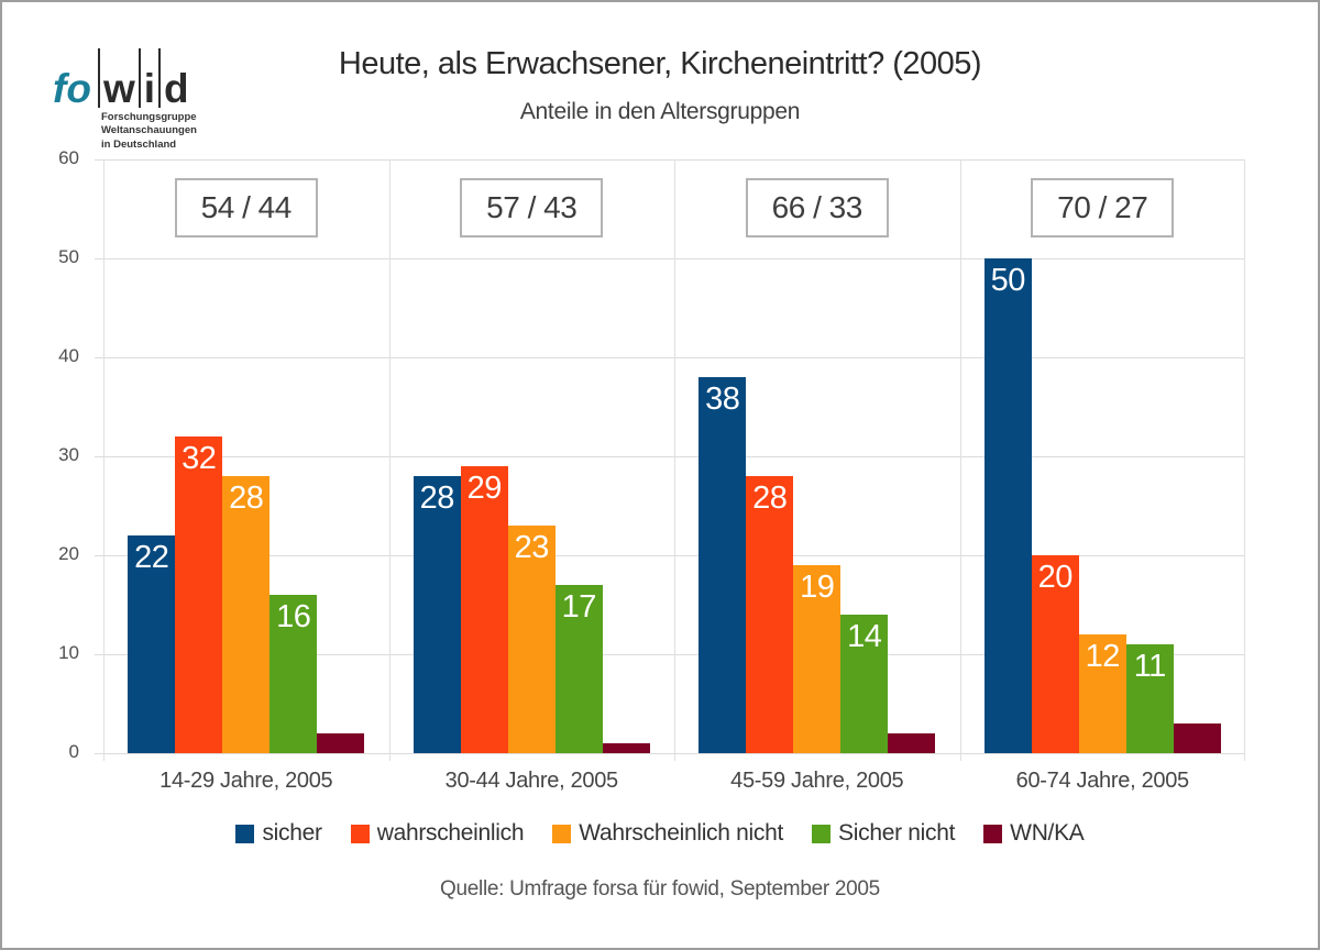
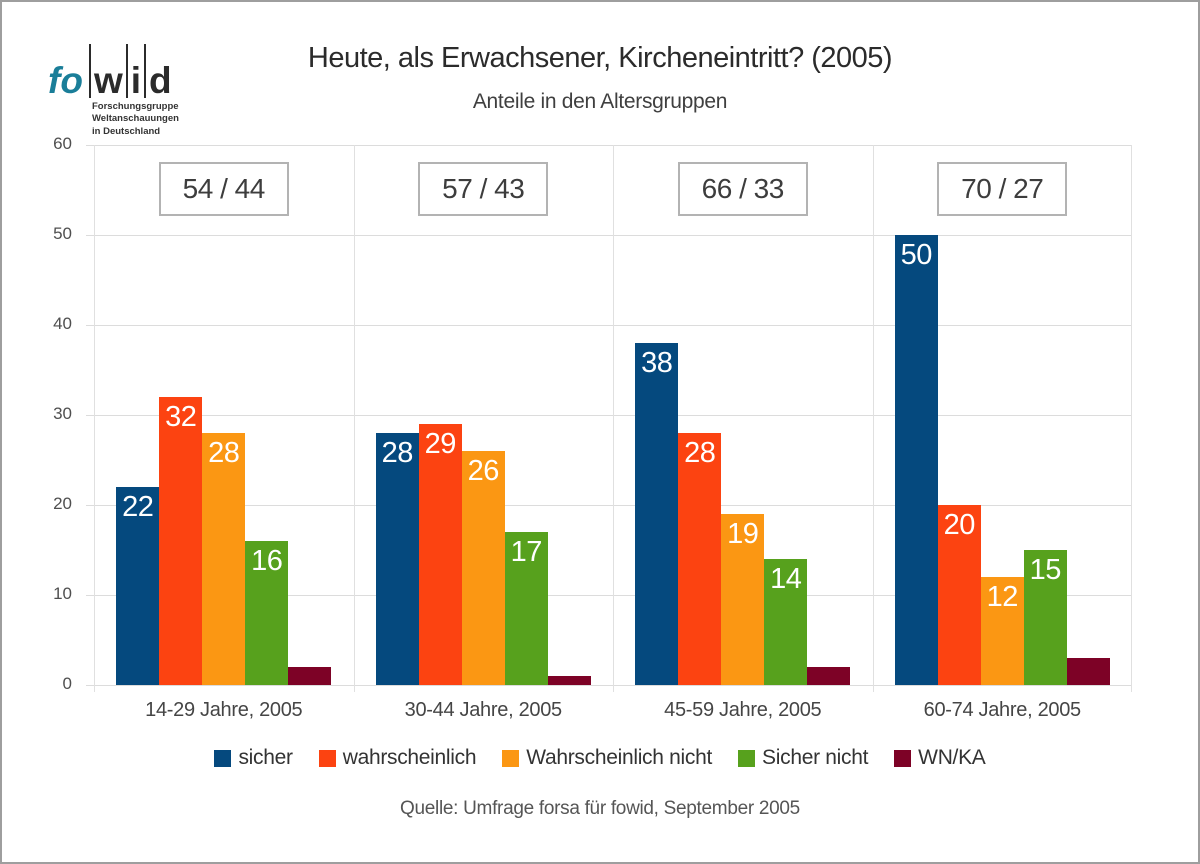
Wahrscheinlich nicht/30-44 Jahre, 2005: 23 -> 26
Sicher nicht/60-74 Jahre, 2005: 11 -> 15
